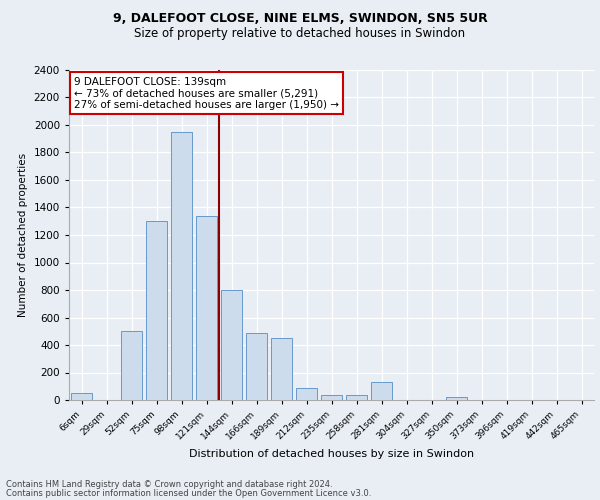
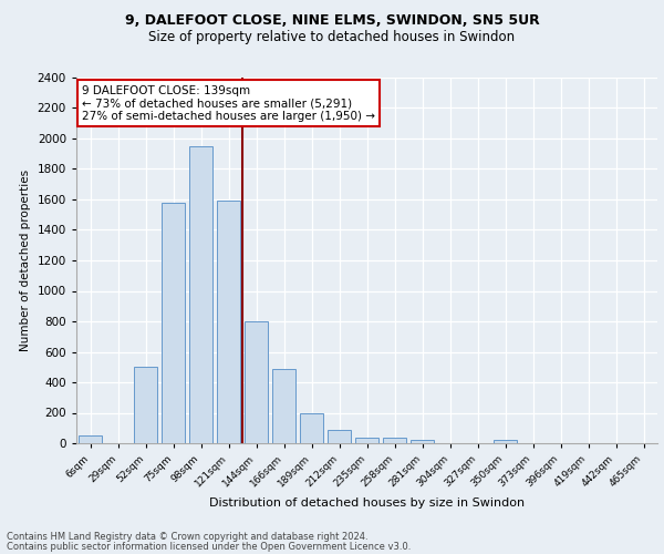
75sqm: 1300 -> 1580
121sqm: 1340 -> 1590
189sqm: 450 -> 200
281sqm: 130 -> 20
